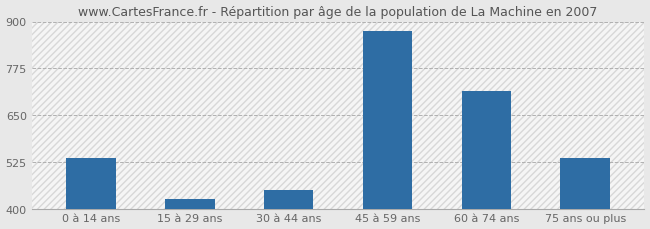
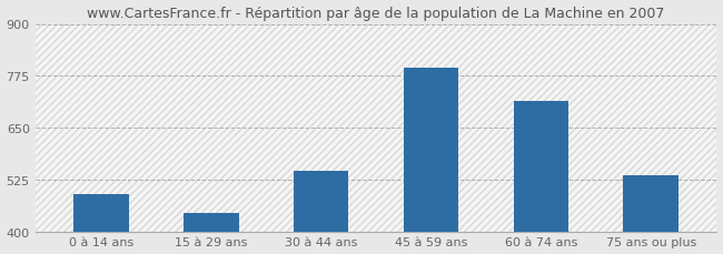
0 à 14 ans: 535 -> 490
15 à 29 ans: 425 -> 445
30 à 44 ans: 450 -> 545
45 à 59 ans: 875 -> 795
